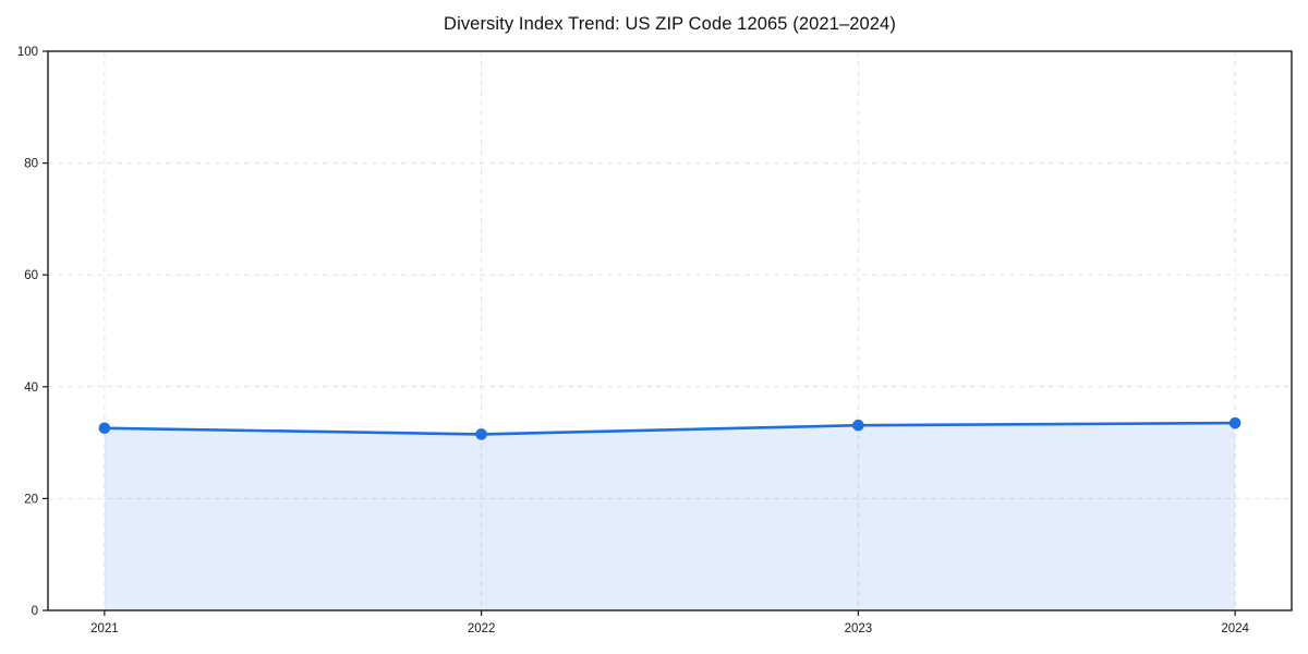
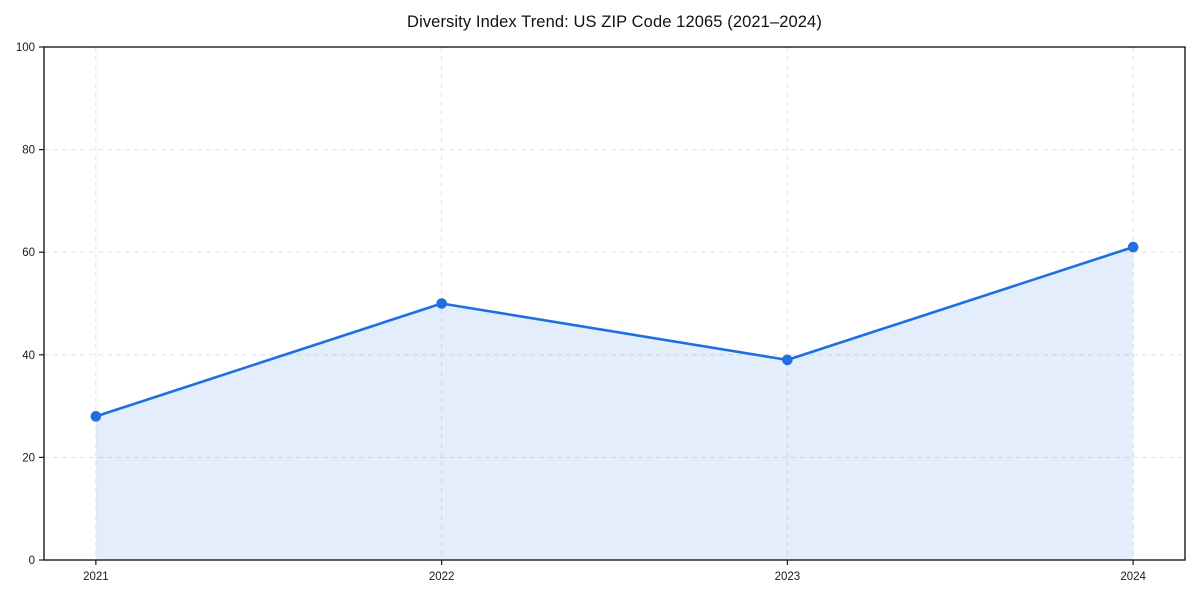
2021: 33 -> 28
2022: 32 -> 50
2023: 33 -> 39
2024: 34 -> 61
